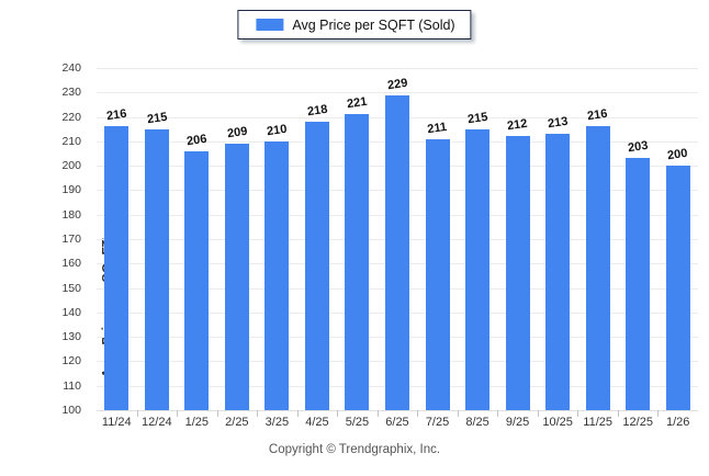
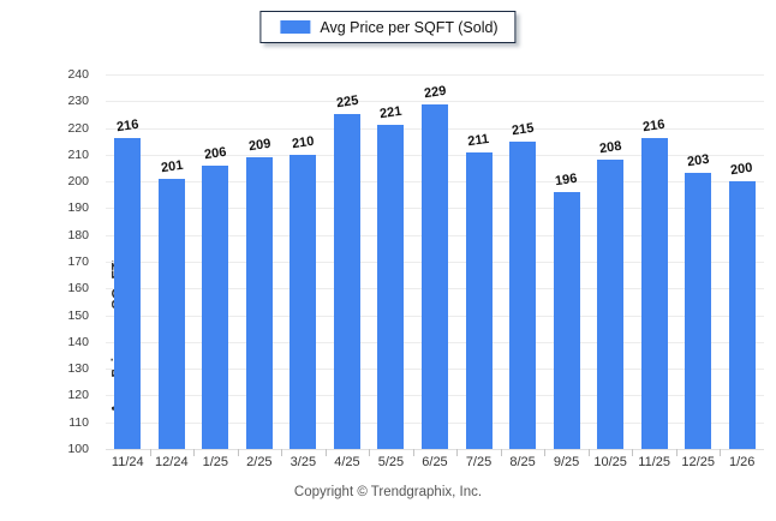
12/24: 215 -> 201
4/25: 218 -> 225
9/25: 212 -> 196
10/25: 213 -> 208
